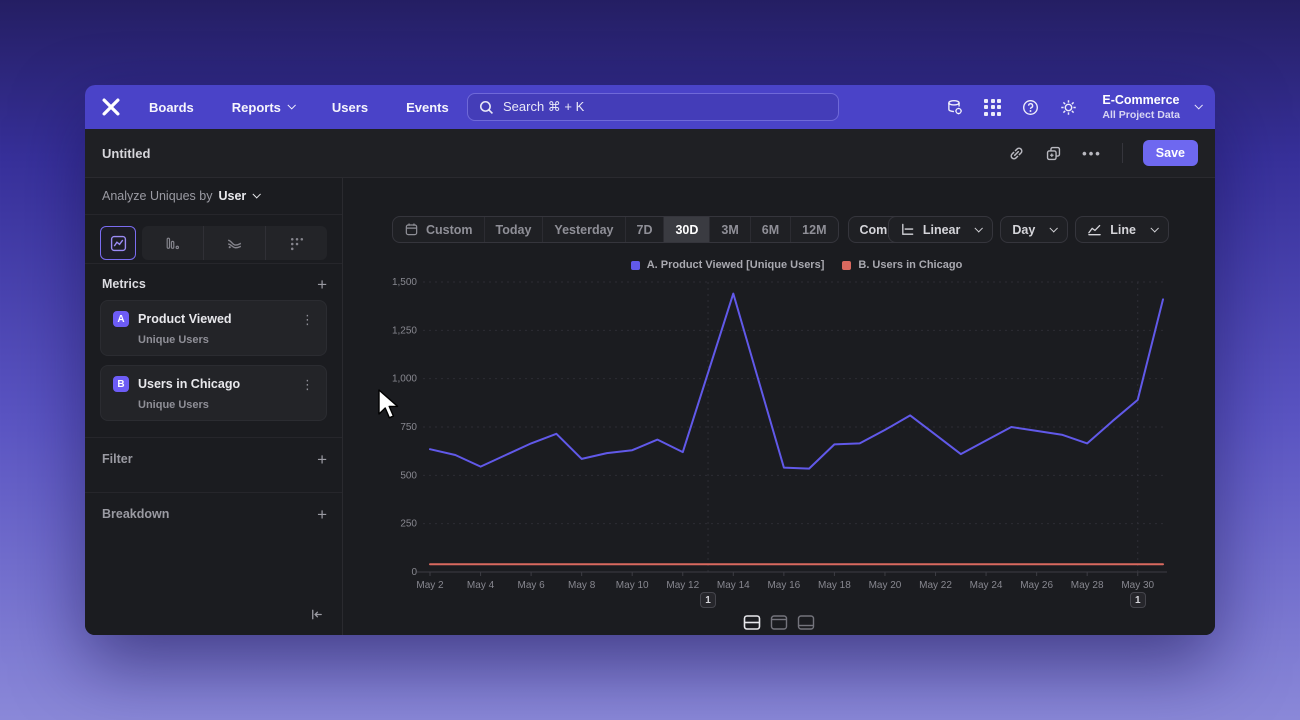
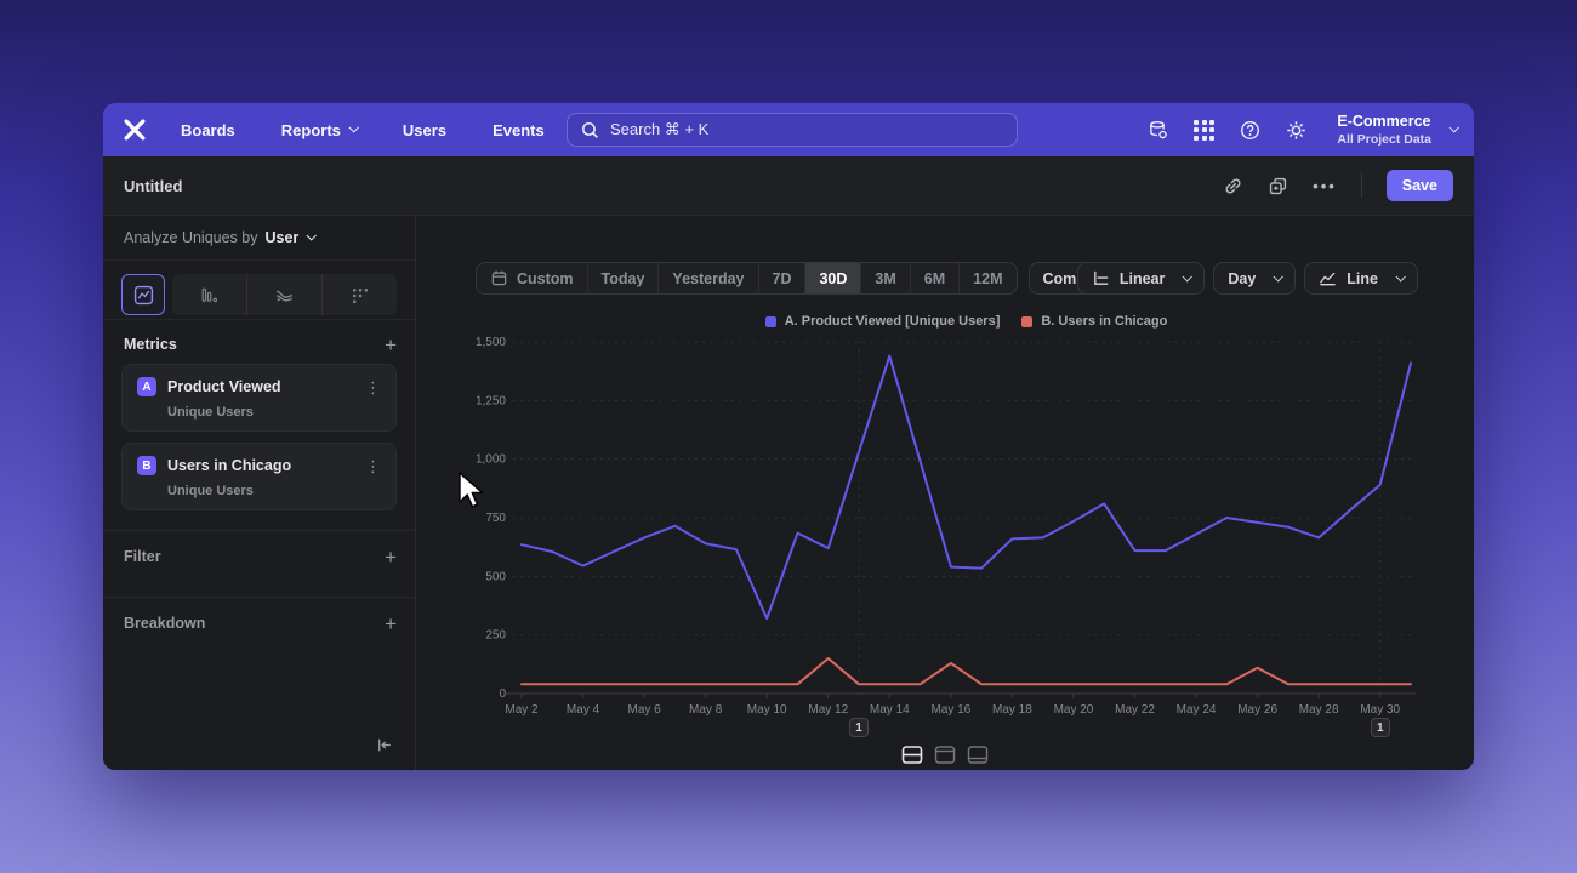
A. Product Viewed [Unique Users]/May 8: 580 -> 640
A. Product Viewed [Unique Users]/May 10: 630 -> 320
B. Users in Chicago/May 12: 40 -> 150
B. Users in Chicago/May 16: 40 -> 130
A. Product Viewed [Unique Users]/May 22: 710 -> 610
B. Users in Chicago/May 26: 40 -> 110
